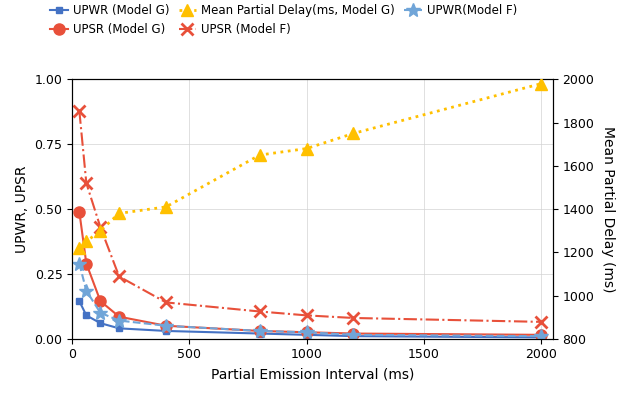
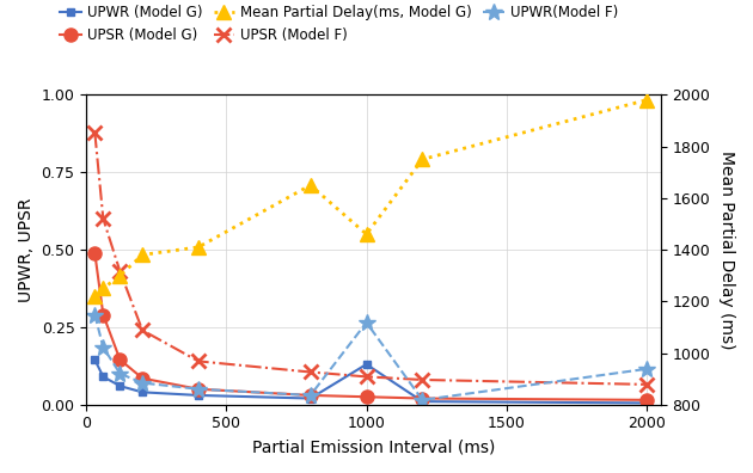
UPWR (Model G)/1000: 0.015 -> 0.130
Mean Partial Delay(ms, Model G)/1000: 1680 -> 1460
UPWR(Model F)/1000: 0.025 -> 0.265
UPWR(Model F)/2000: 0.010 -> 0.115
